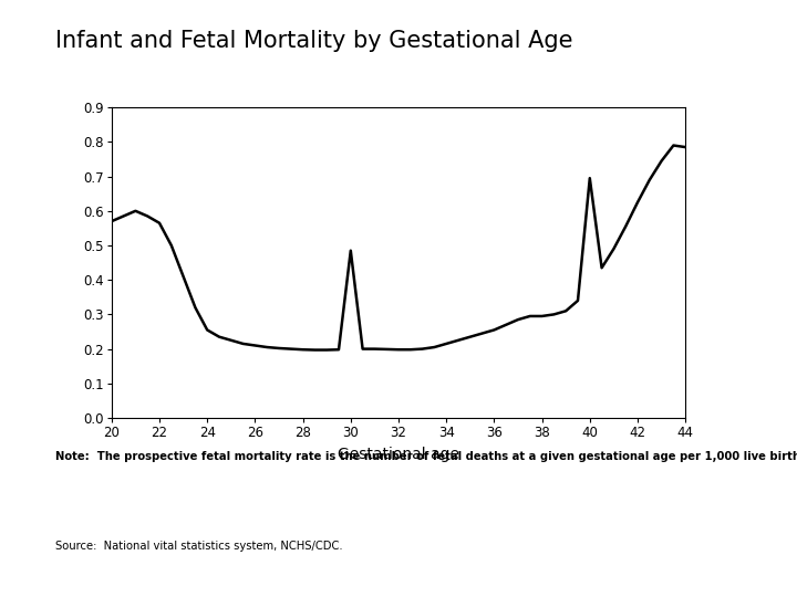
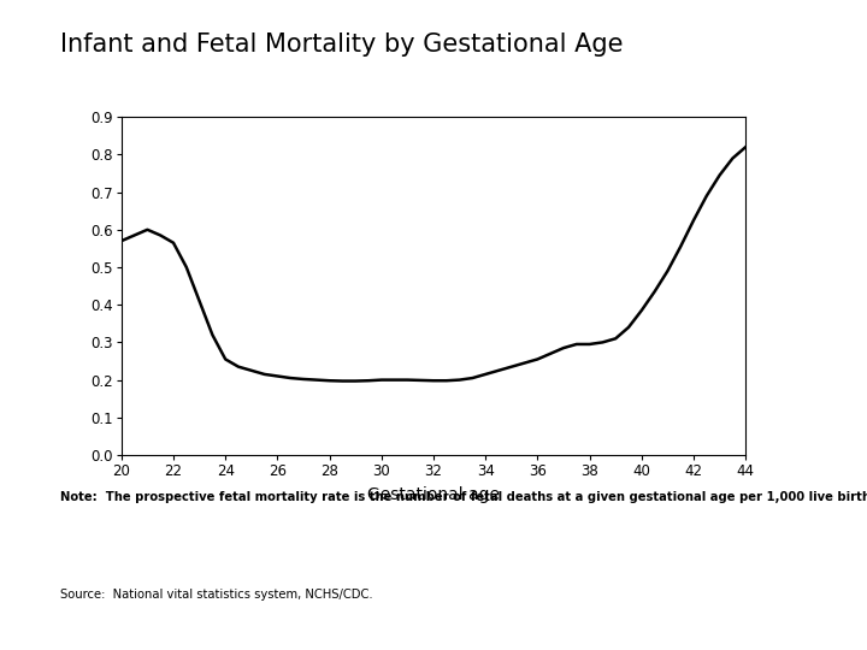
30: 0.485 -> 0.200
40: 0.695 -> 0.385
44: 0.785 -> 0.820
